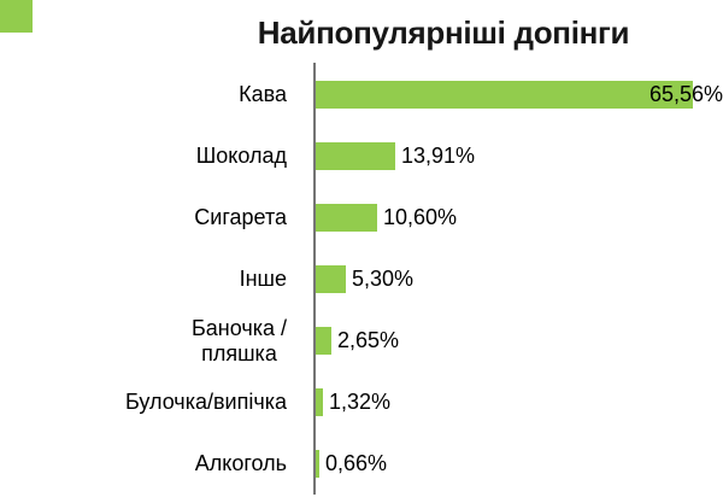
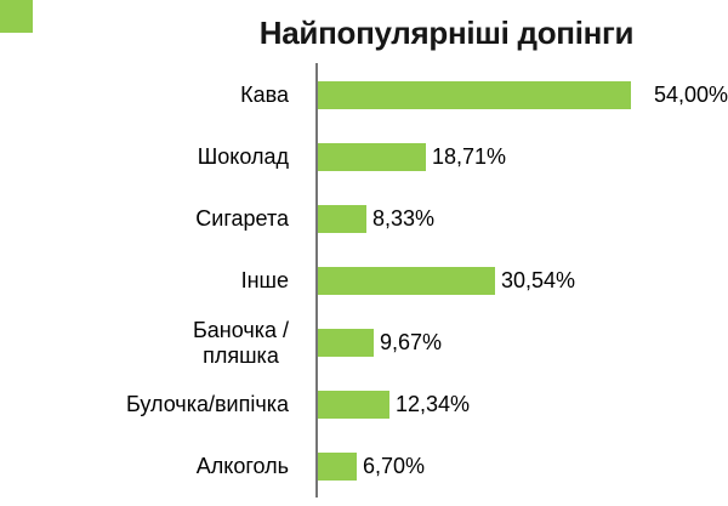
Кава: 65,56% -> 54,00%
Шоколад: 13,91% -> 18,71%
Сигарета: 10,60% -> 8,33%
Інше: 5,30% -> 30,54%
Баночка / пляшка: 2,65% -> 9,67%
Булочка/випічка: 1,32% -> 12,34%
Алкоголь: 0,66% -> 6,70%
